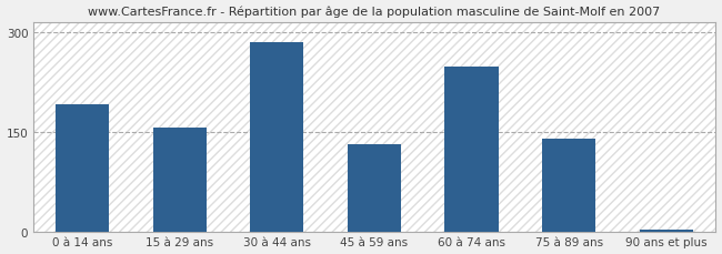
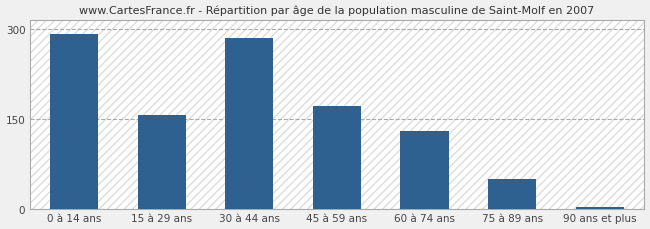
0 à 14 ans: 192 -> 291
45 à 59 ans: 132 -> 172
60 à 74 ans: 248 -> 130
75 à 89 ans: 140 -> 50
